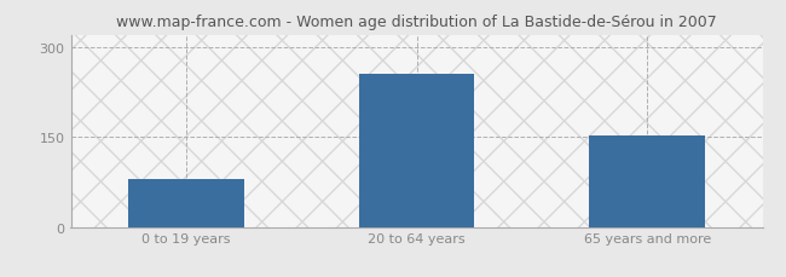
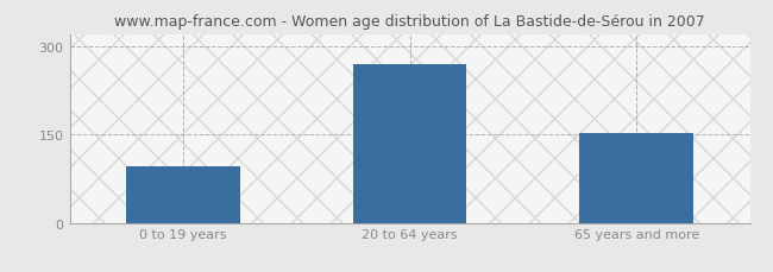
0 to 19 years: 80 -> 95
20 to 64 years: 255 -> 270
